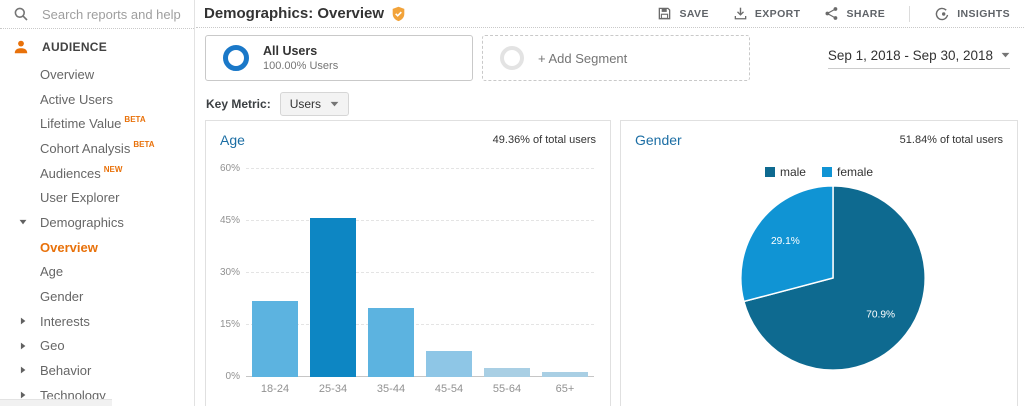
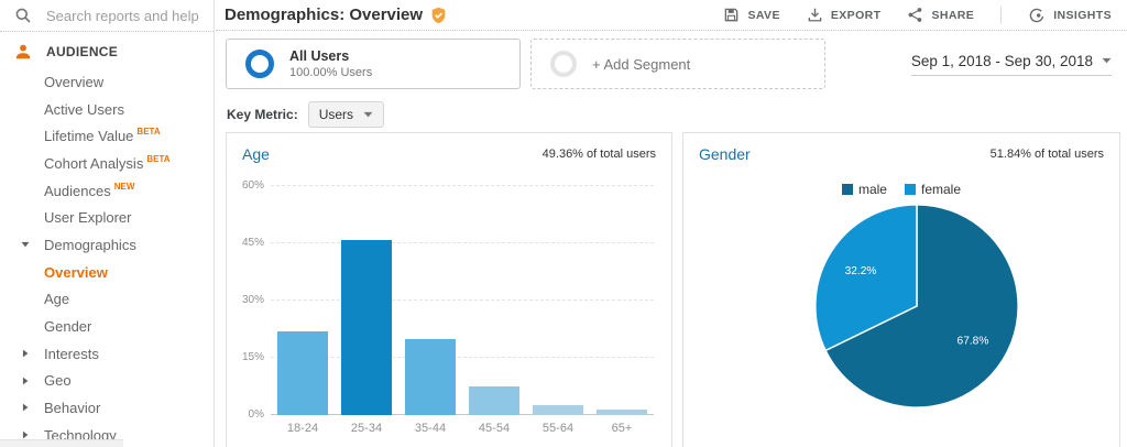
Gender/male: 70.9% -> 67.8%
Gender/female: 29.1% -> 32.2%
